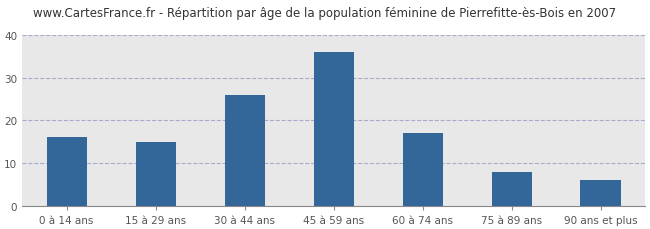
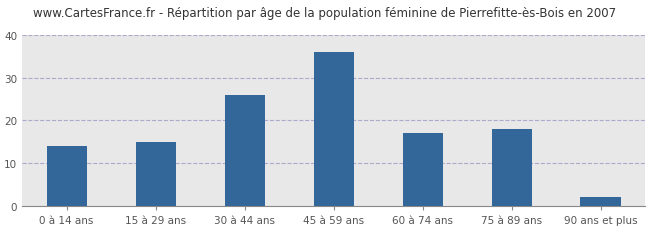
0 à 14 ans: 16 -> 14
75 à 89 ans: 8 -> 18
90 ans et plus: 6 -> 2
